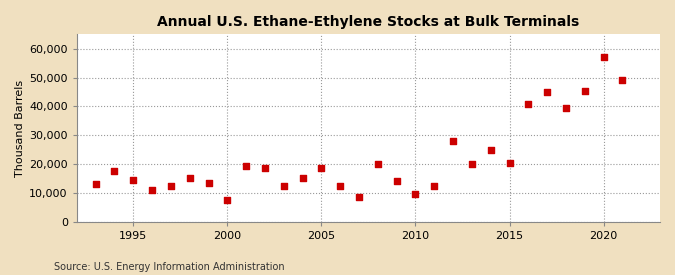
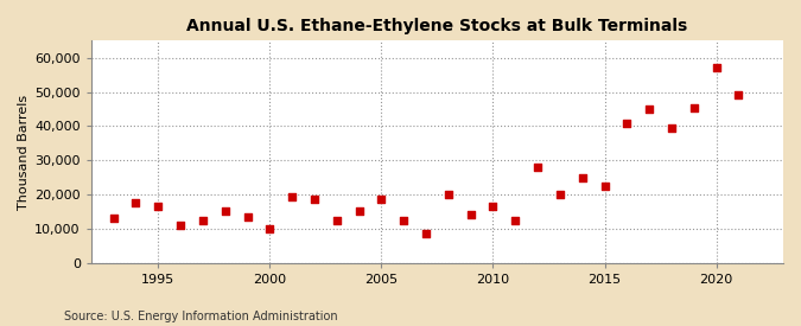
1995: 14,500 -> 16,500
2000: 7,500 -> 10,000
2010: 9,500 -> 16,500
2015: 20,500 -> 22,500
